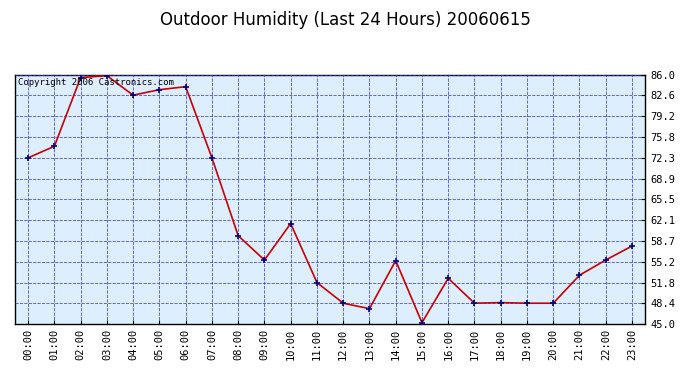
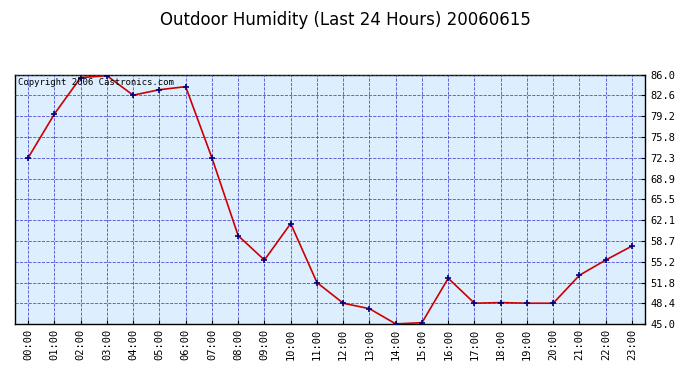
01:00: 74.2 -> 79.5
14:00: 55.4 -> 45.0
